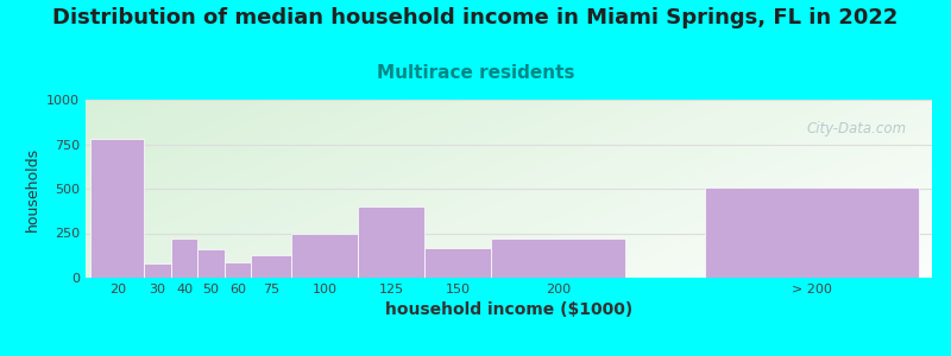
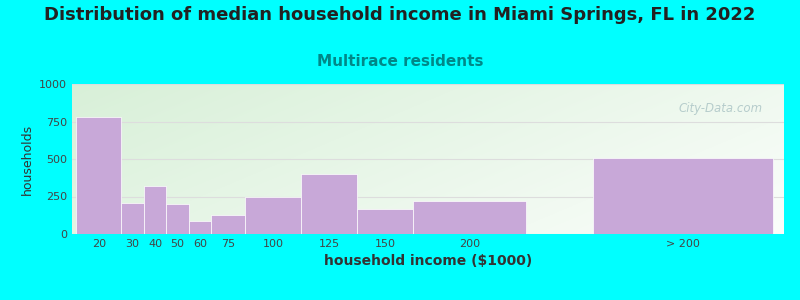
30: 80 -> 210
40: 220 -> 320
50: 160 -> 200
